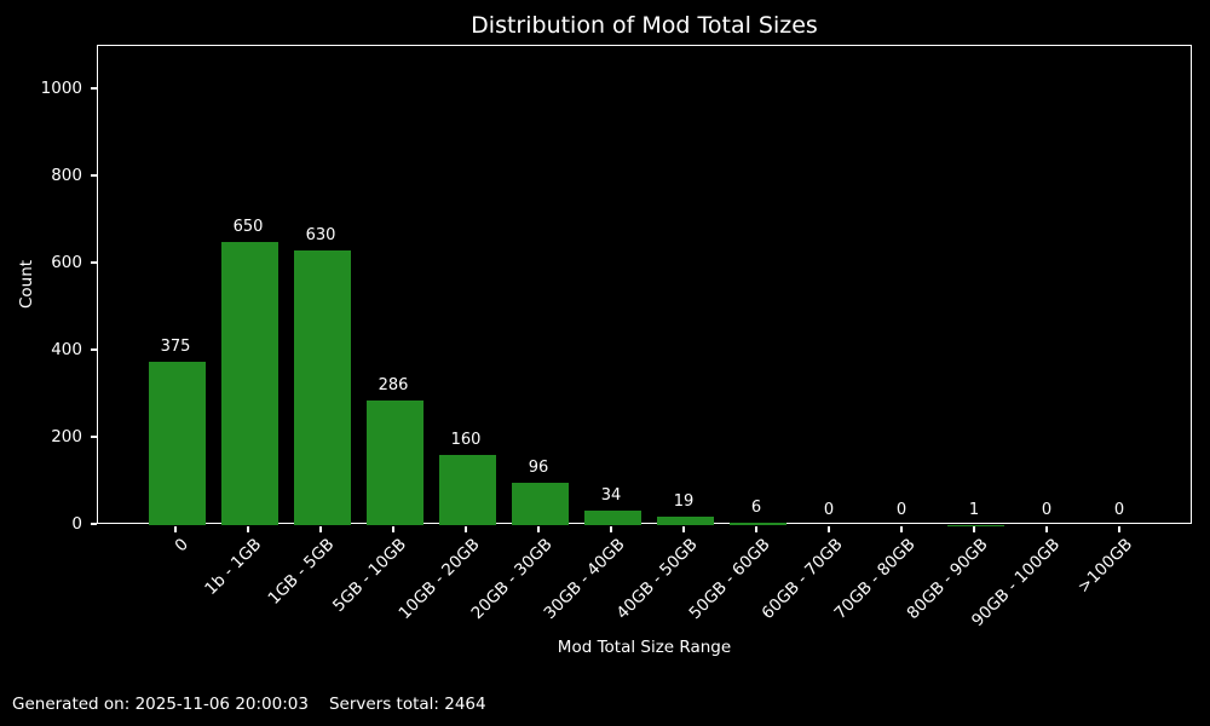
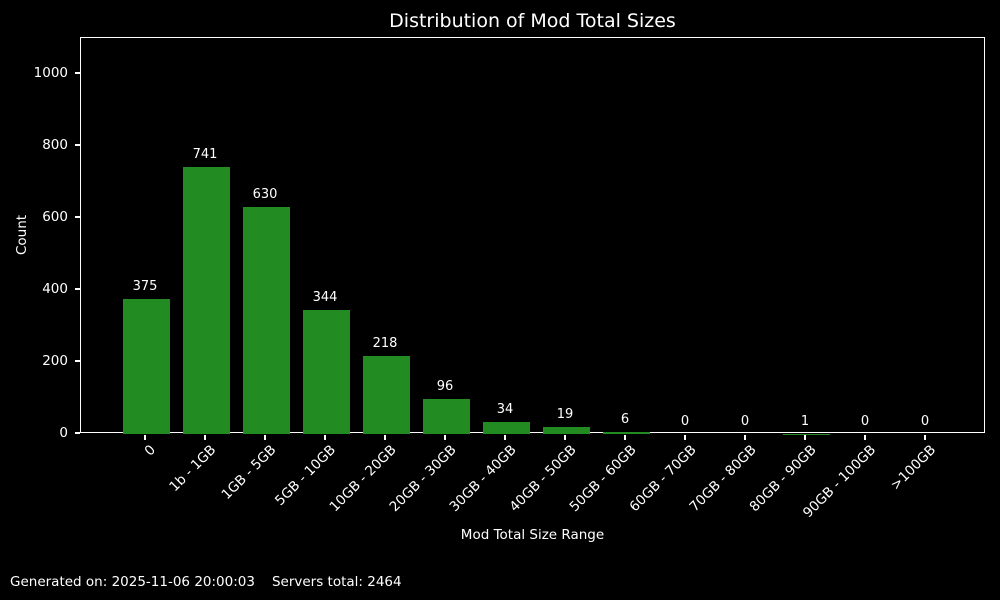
1b - 1GB: 650 -> 741
5GB - 10GB: 286 -> 344
10GB - 20GB: 160 -> 218
